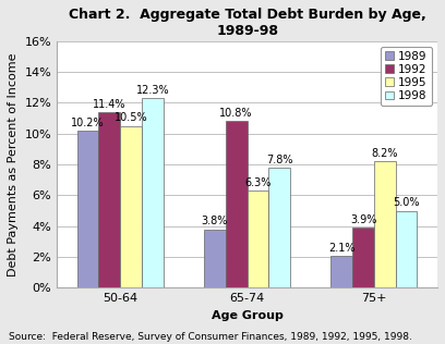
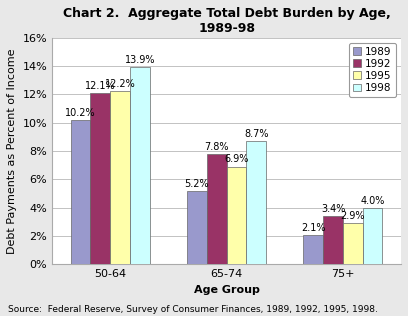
1992/50-64: 11.4% -> 12.1%
1995/50-64: 10.5% -> 12.2%
1998/50-64: 12.3% -> 13.9%
1989/65-74: 3.8% -> 5.2%
1992/65-74: 10.8% -> 7.8%
1995/65-74: 6.3% -> 6.9%
1998/65-74: 7.8% -> 8.7%
1992/75+: 3.9% -> 3.4%
1995/75+: 8.2% -> 2.9%
1998/75+: 5.0% -> 4.0%
